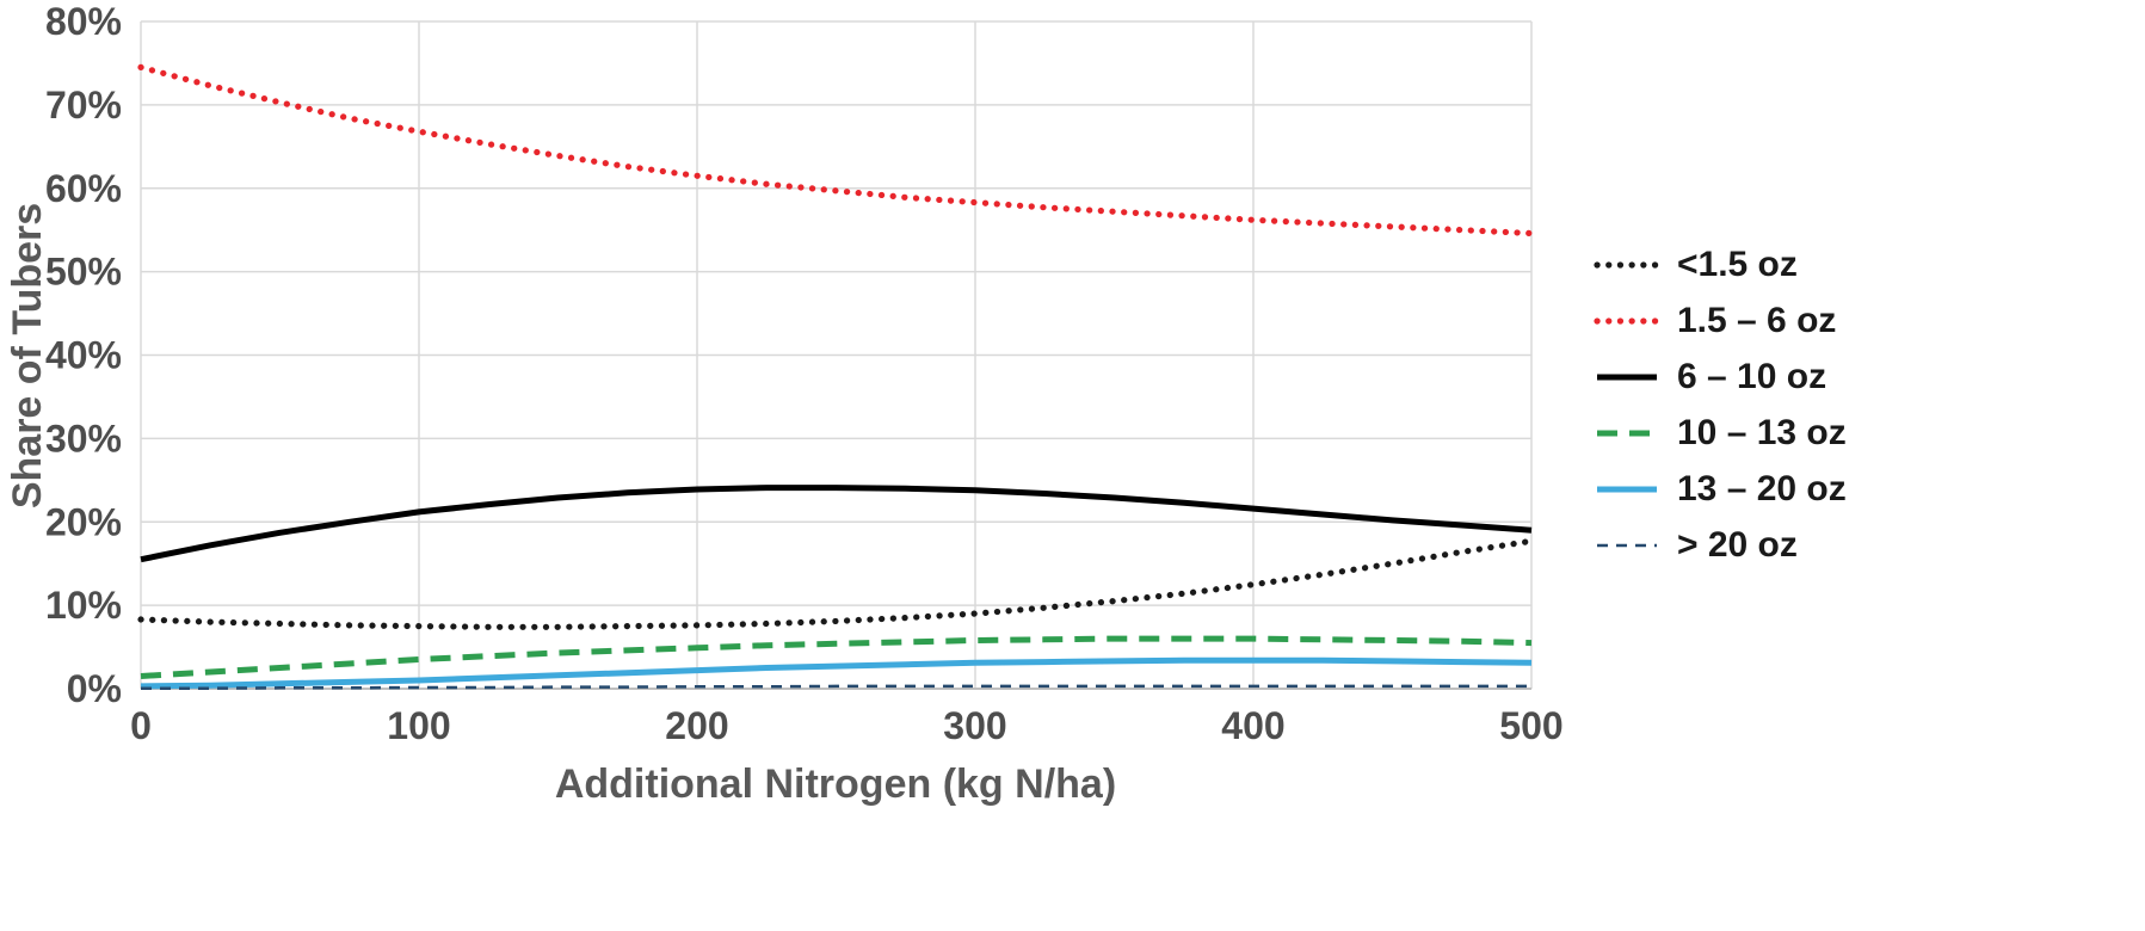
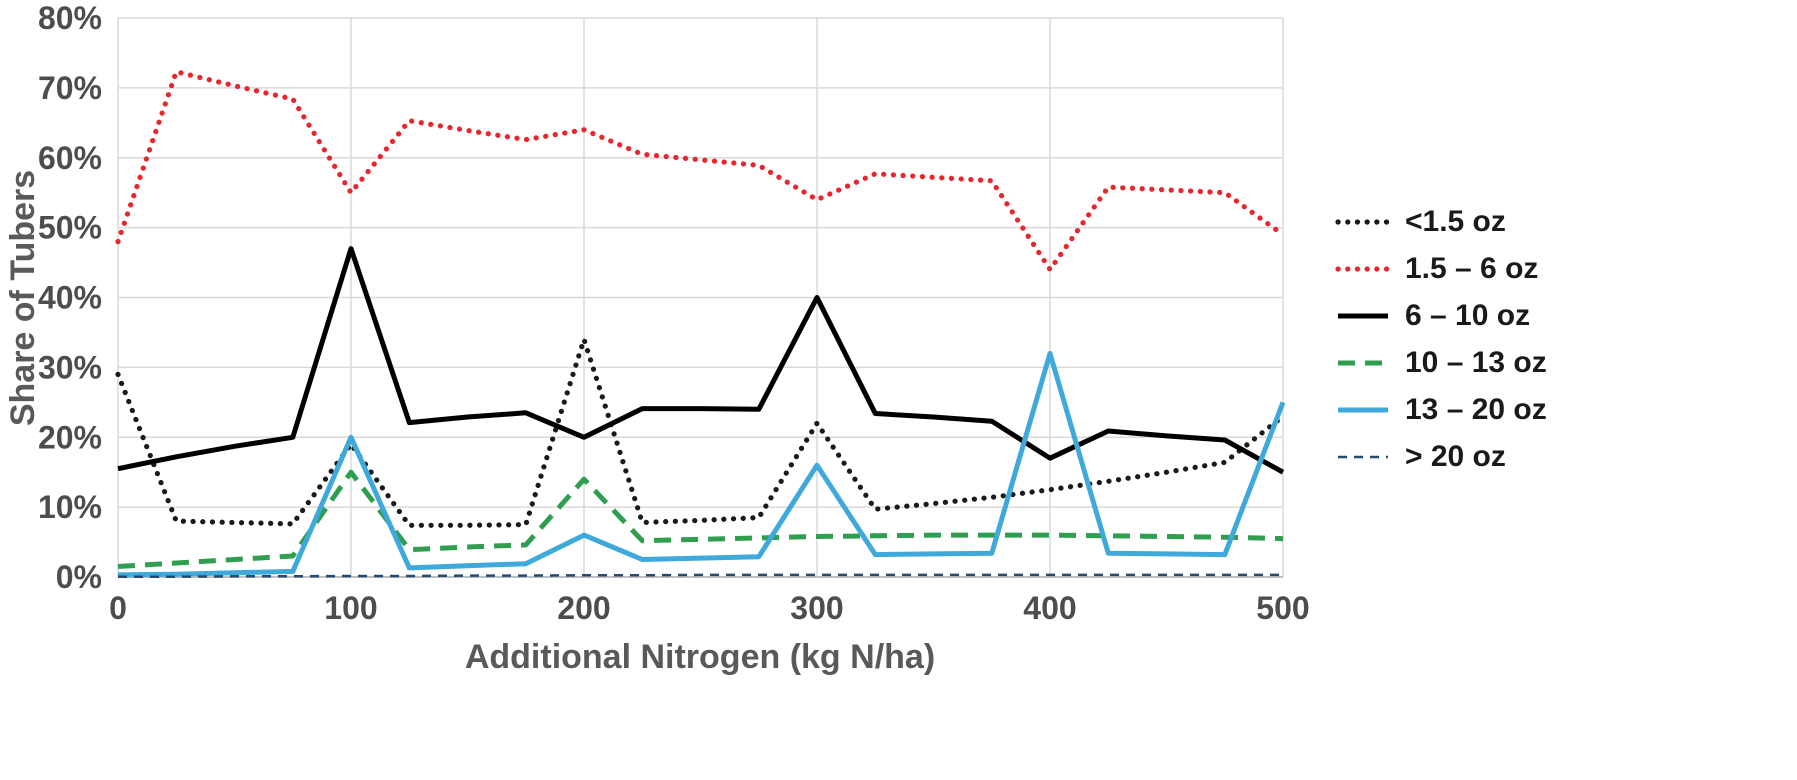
<1.5 oz/0: 8% -> 29%
1.5 – 6 oz/0: 74% -> 48%
<1.5 oz/100: 8% -> 19%
1.5 – 6 oz/100: 67% -> 55%
6 – 10 oz/100: 21% -> 47%
10 – 13 oz/100: 4% -> 15%
13 – 20 oz/100: 1% -> 20%
<1.5 oz/200: 8% -> 34%
1.5 – 6 oz/200: 62% -> 64%
6 – 10 oz/200: 24% -> 20%
10 – 13 oz/200: 5% -> 14%
13 – 20 oz/200: 2% -> 6%
<1.5 oz/300: 9% -> 22%
1.5 – 6 oz/300: 58% -> 54%
6 – 10 oz/300: 24% -> 40%
13 – 20 oz/300: 3% -> 16%
1.5 – 6 oz/400: 56% -> 44%
6 – 10 oz/400: 22% -> 17%
13 – 20 oz/400: 3% -> 32%
<1.5 oz/500: 18% -> 23%
1.5 – 6 oz/500: 55% -> 49%
6 – 10 oz/500: 19% -> 15%
13 – 20 oz/500: 3% -> 25%
